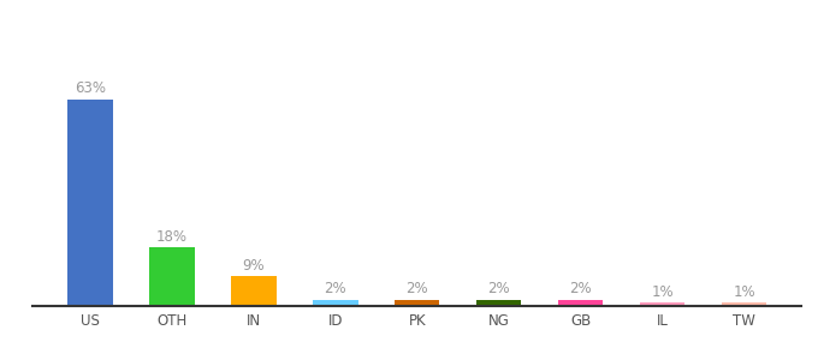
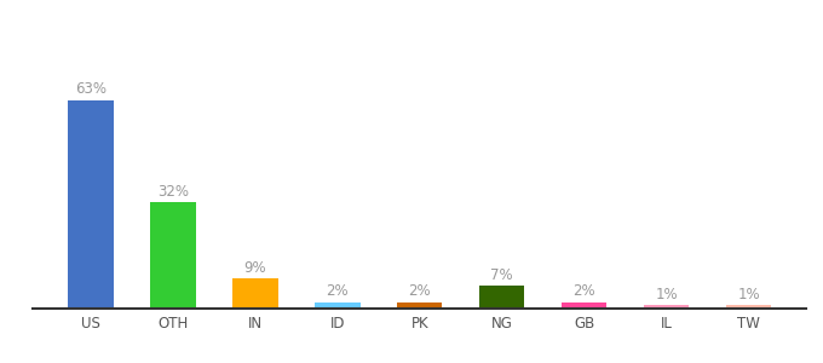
OTH: 18% -> 32%
NG: 2% -> 7%
